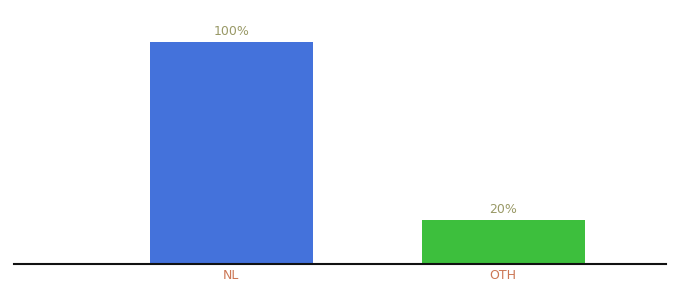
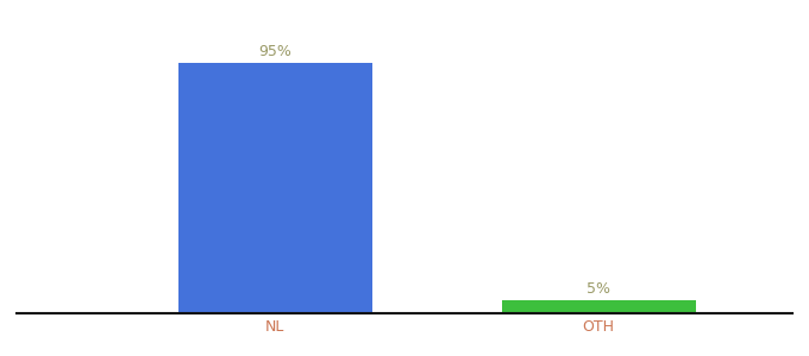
NL: 100% -> 95%
OTH: 20% -> 5%
